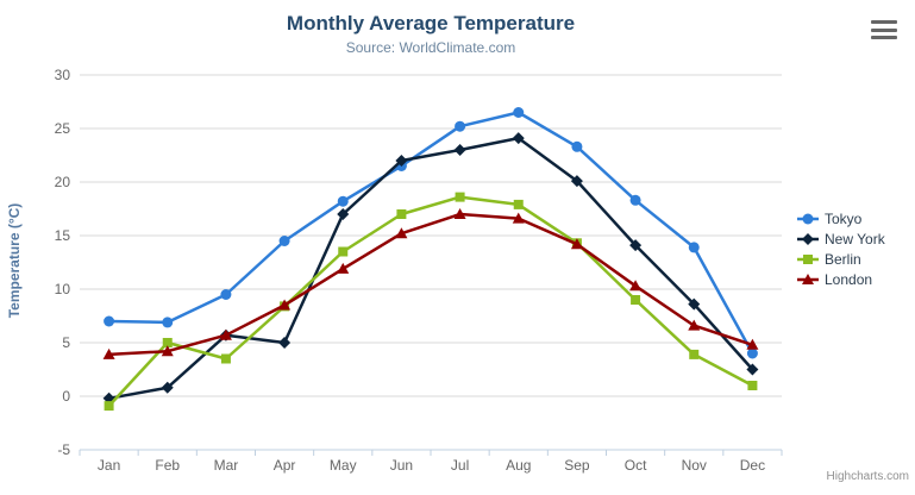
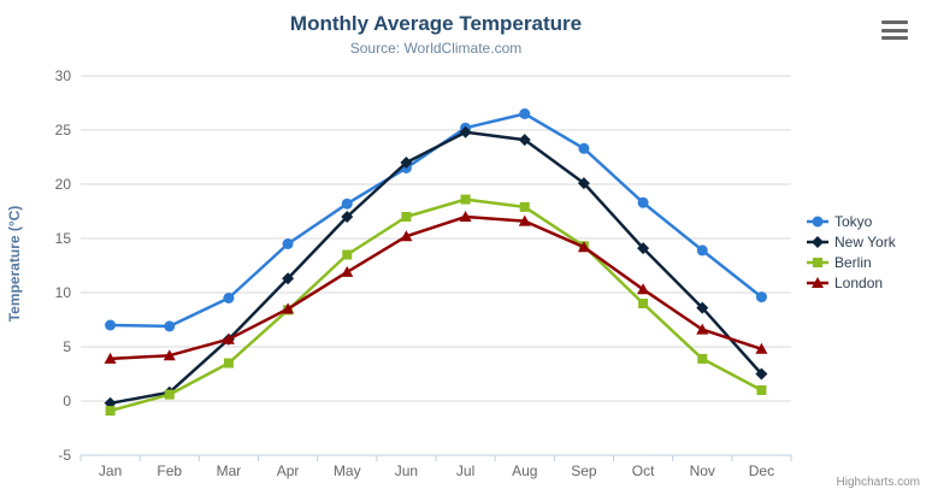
Berlin/Feb: 5 -> 1
New York/Apr: 5 -> 11
New York/Jul: 23 -> 25
Tokyo/Dec: 4 -> 10
